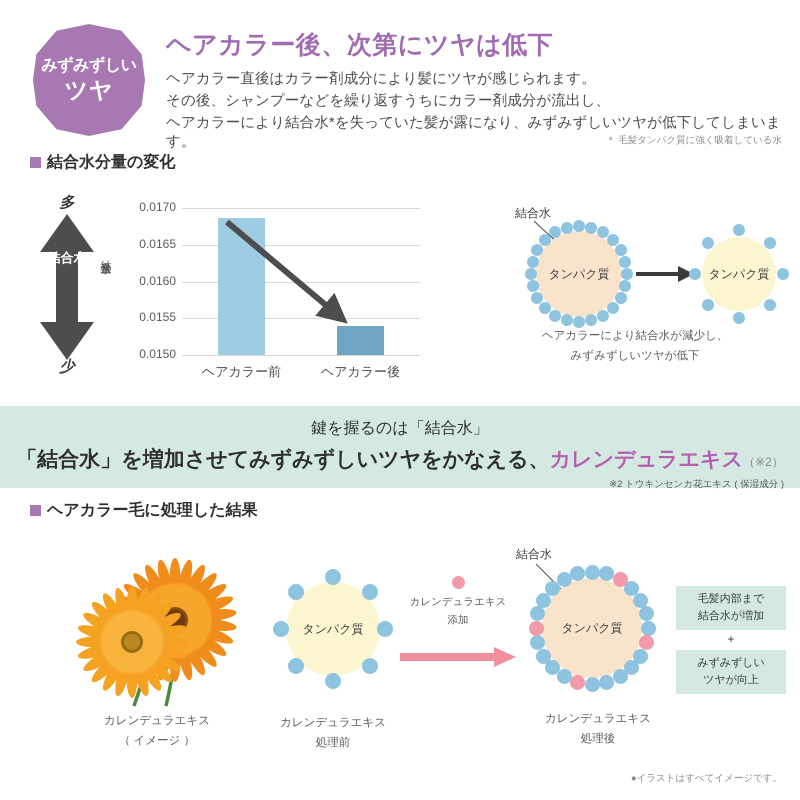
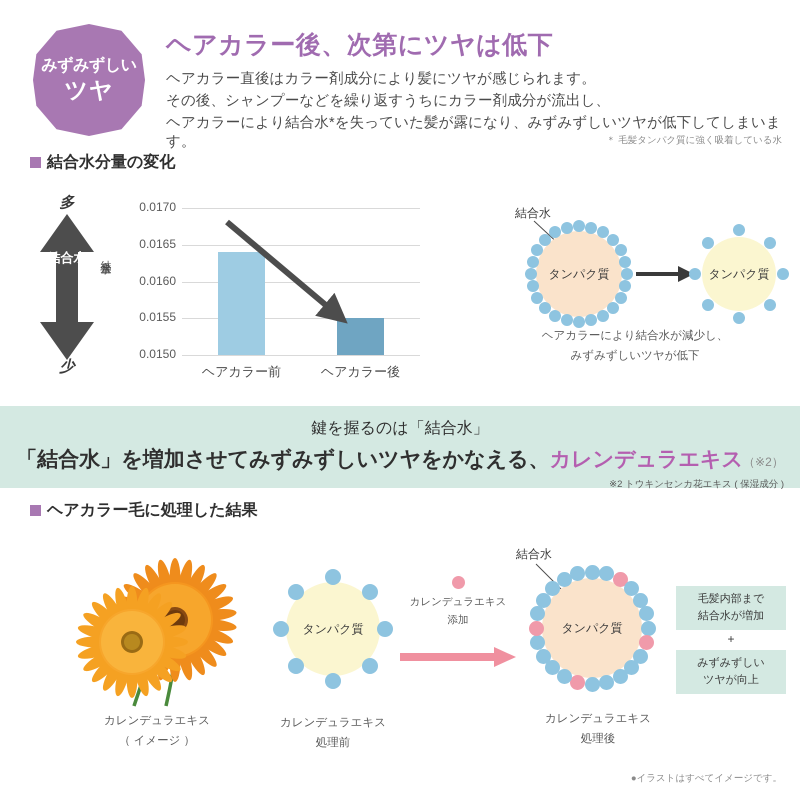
ヘアカラー前: 0.0169 -> 0.0164
ヘアカラー後: 0.0154 -> 0.0155
